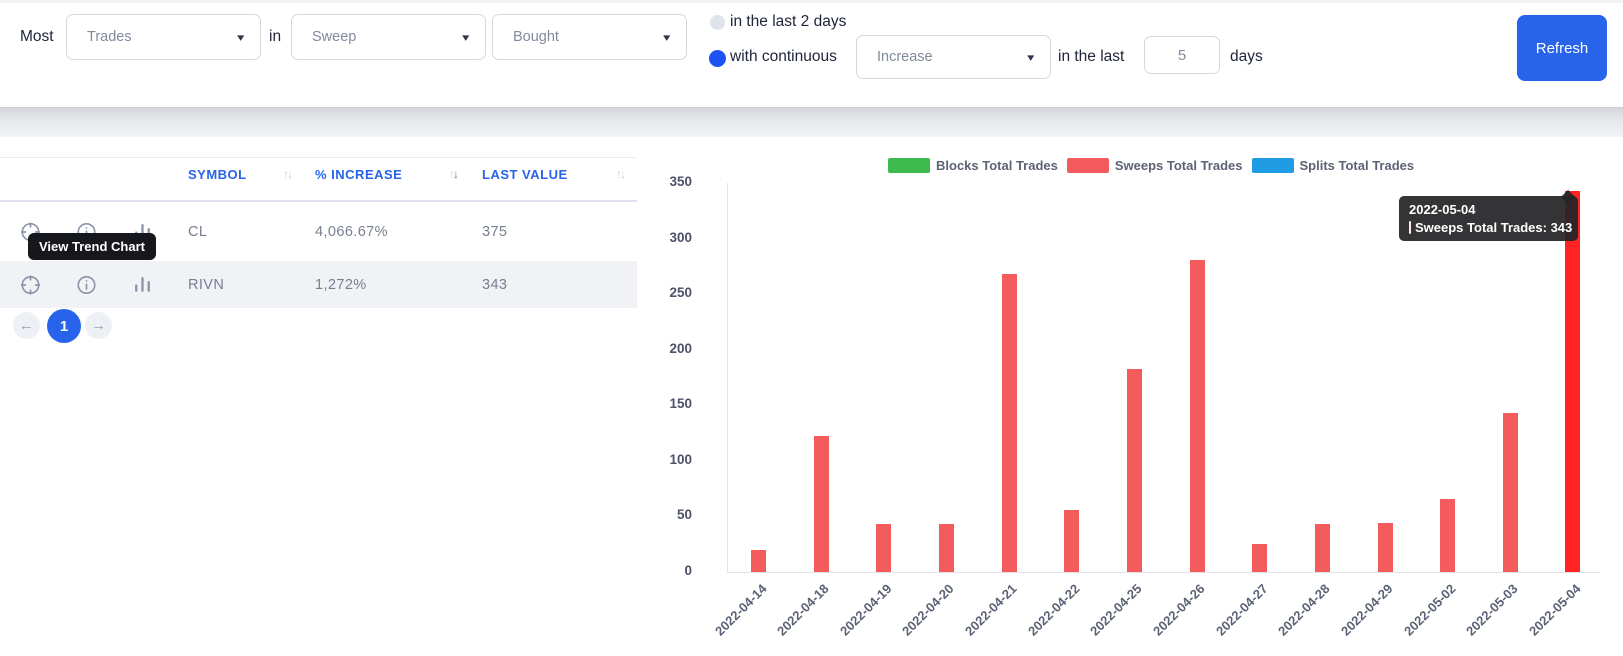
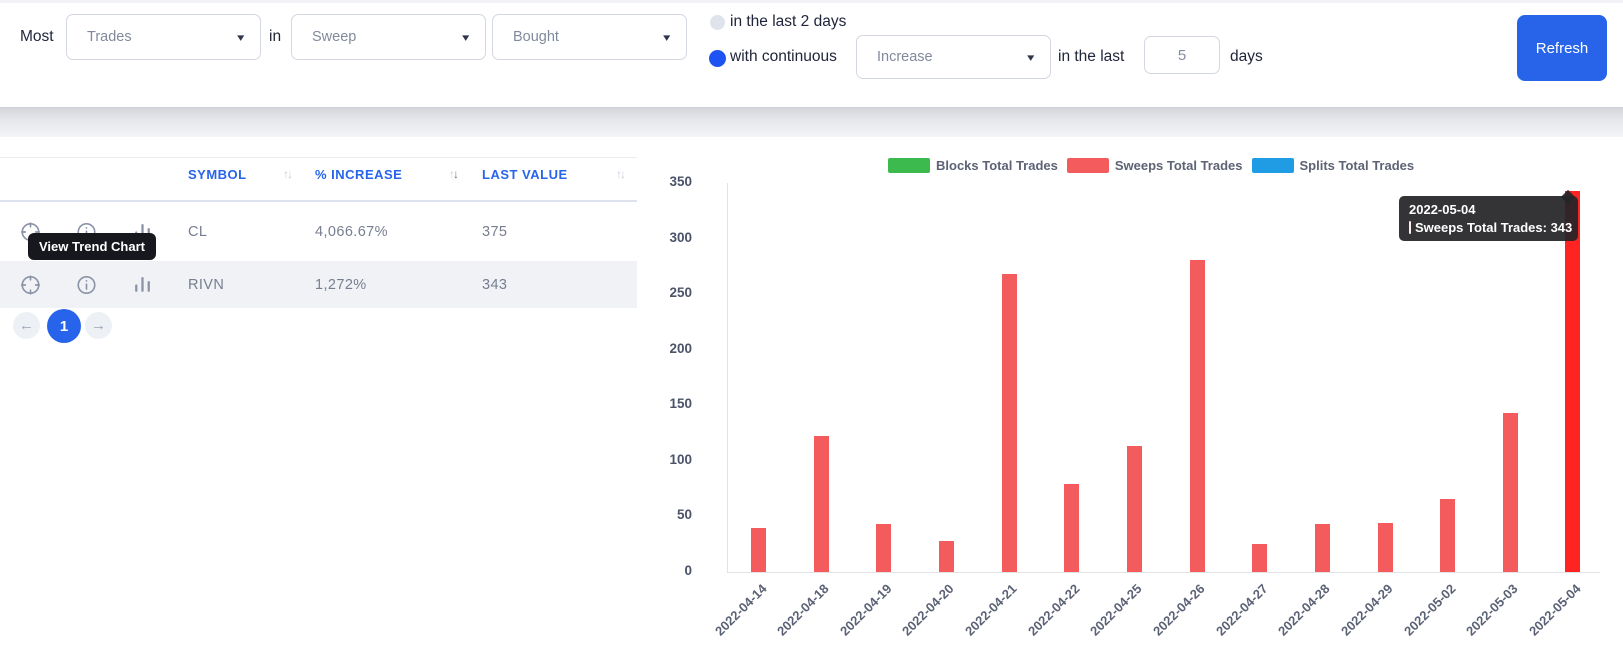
Sweeps Total Trades/2022-04-14: 20 -> 40
Sweeps Total Trades/2022-04-20: 43 -> 28
Sweeps Total Trades/2022-04-22: 56 -> 79
Sweeps Total Trades/2022-04-25: 183 -> 113
